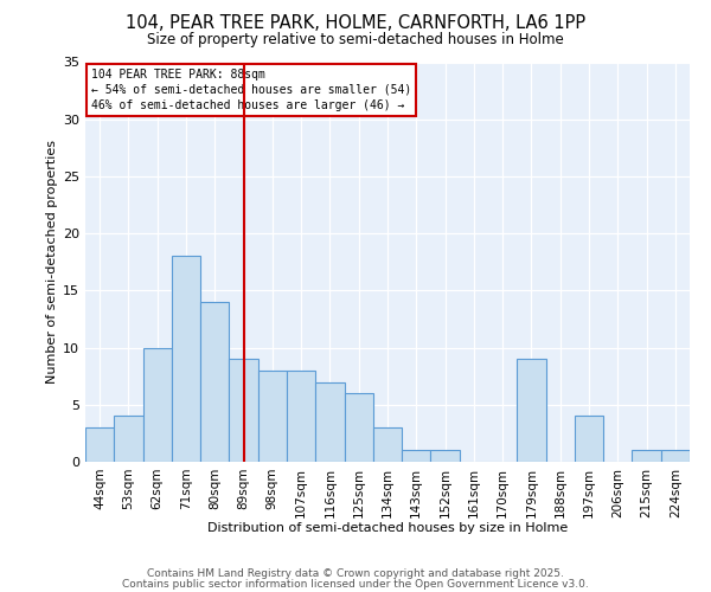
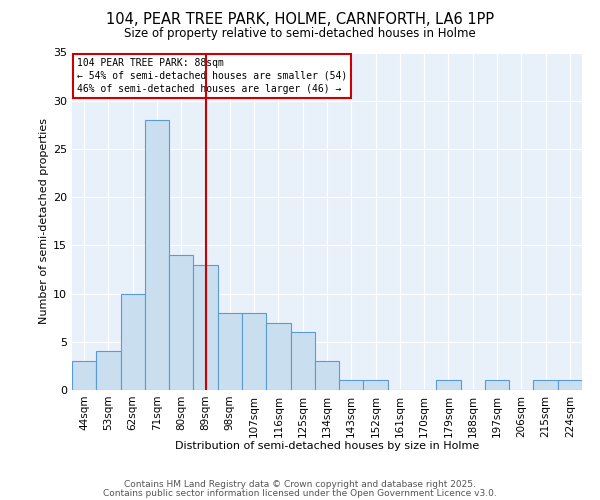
71sqm: 18 -> 28
89sqm: 9 -> 13
179sqm: 9 -> 1
197sqm: 4 -> 1
